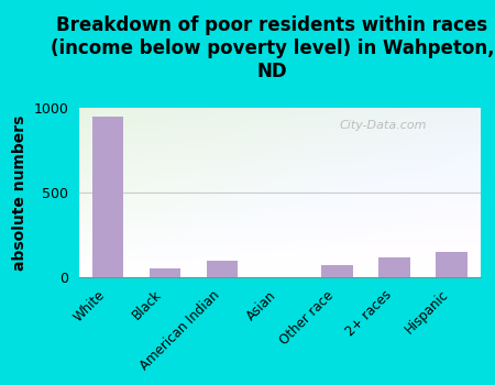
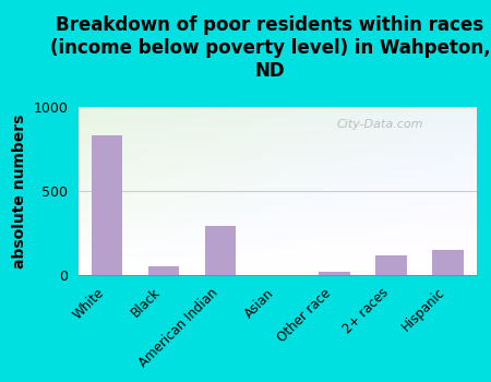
White: 950 -> 830
American Indian: 100 -> 290
Other race: 70 -> 20
